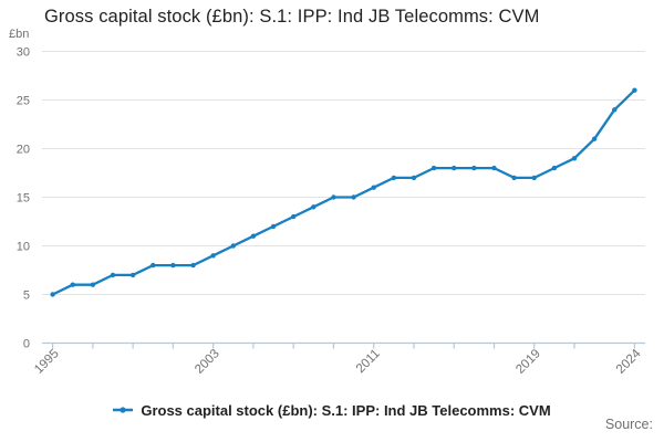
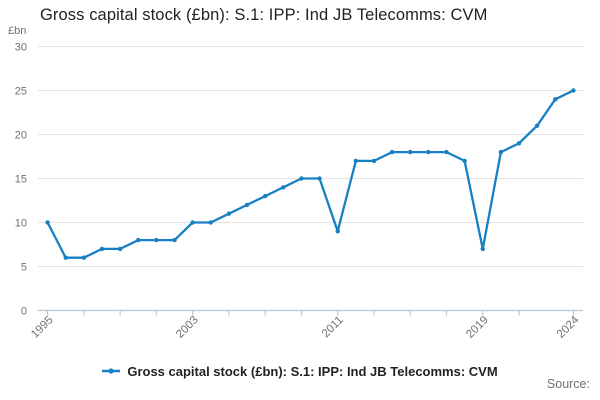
1995: 5 -> 10
2003: 9 -> 10
2011: 16 -> 9
2019: 17 -> 7
2024: 26 -> 25
